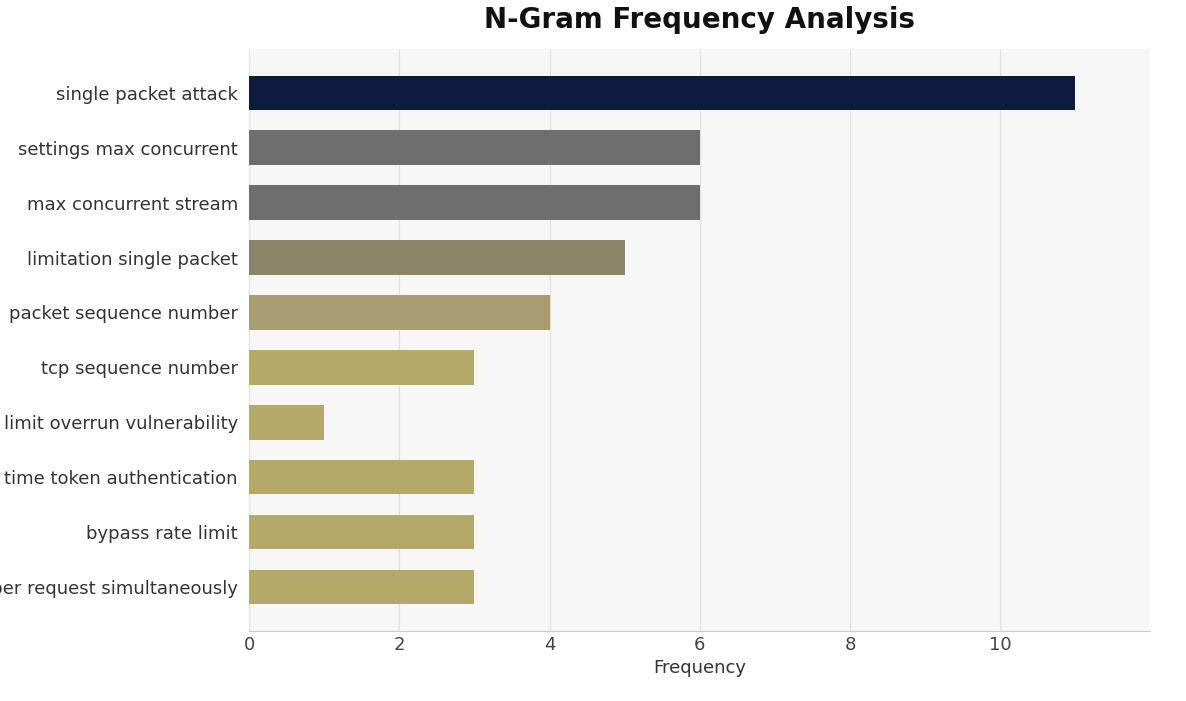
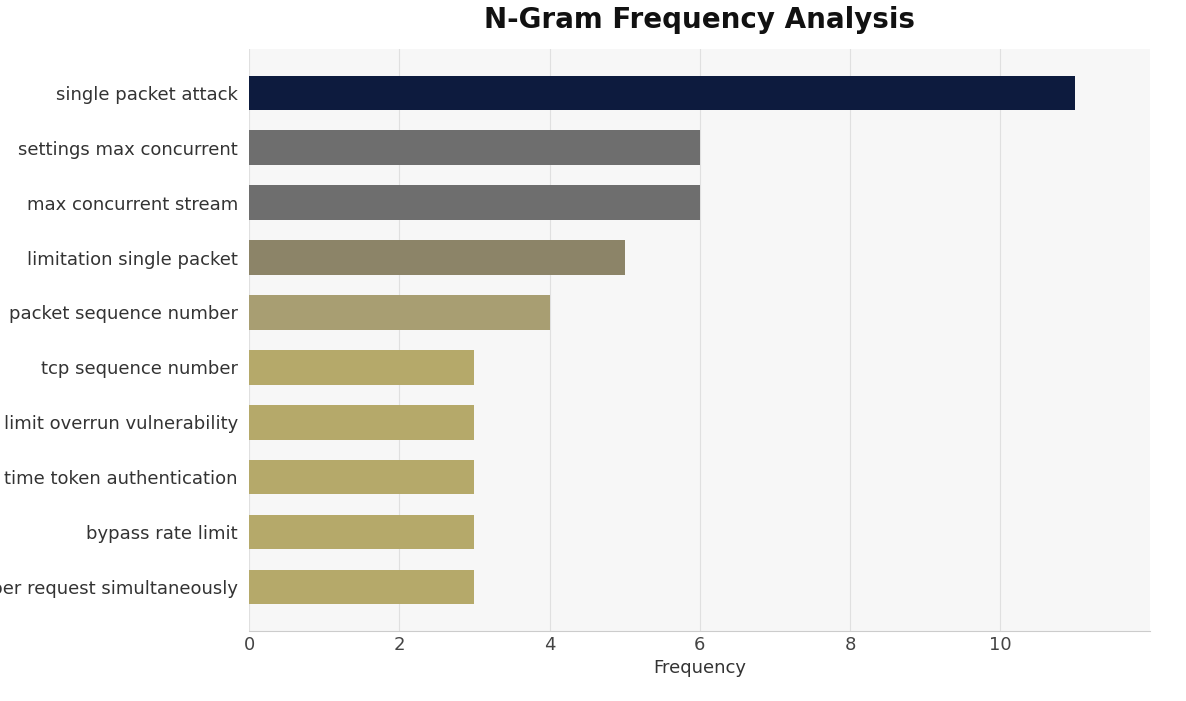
limit overrun vulnerability: 1 -> 3
